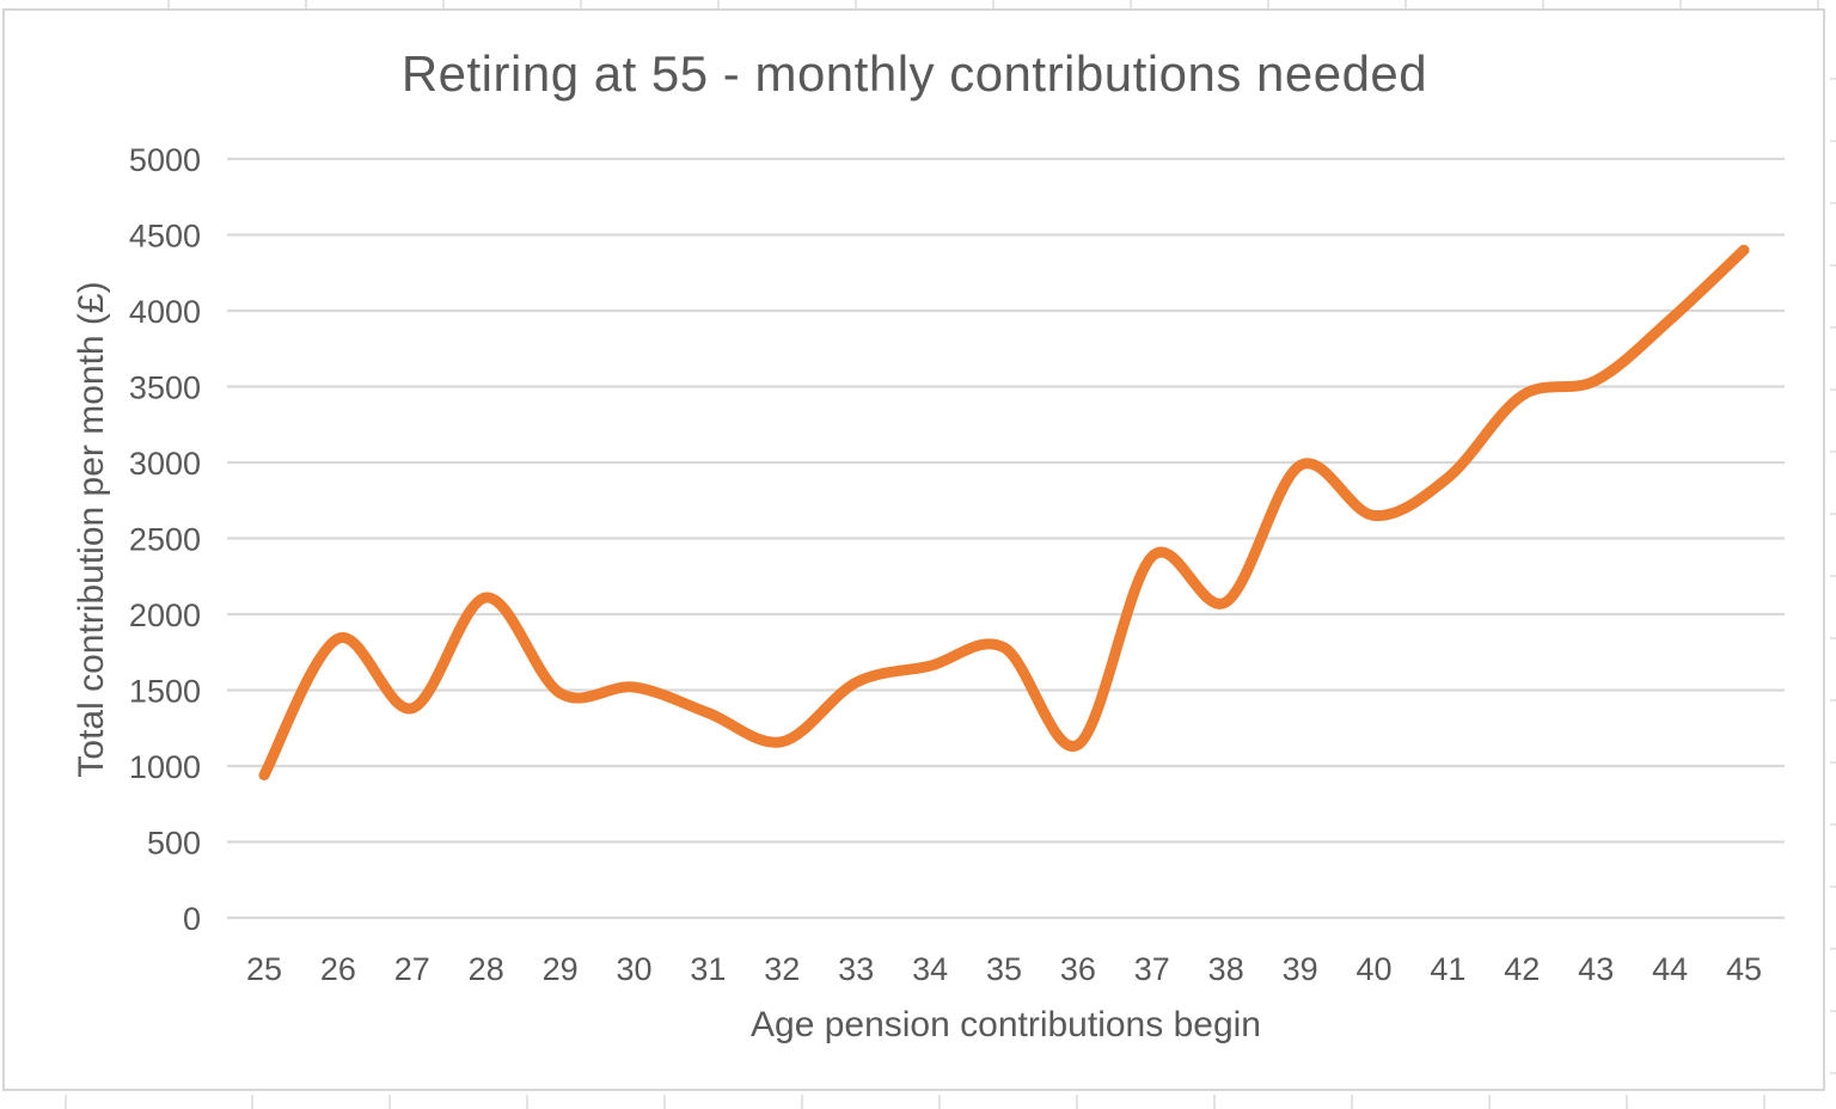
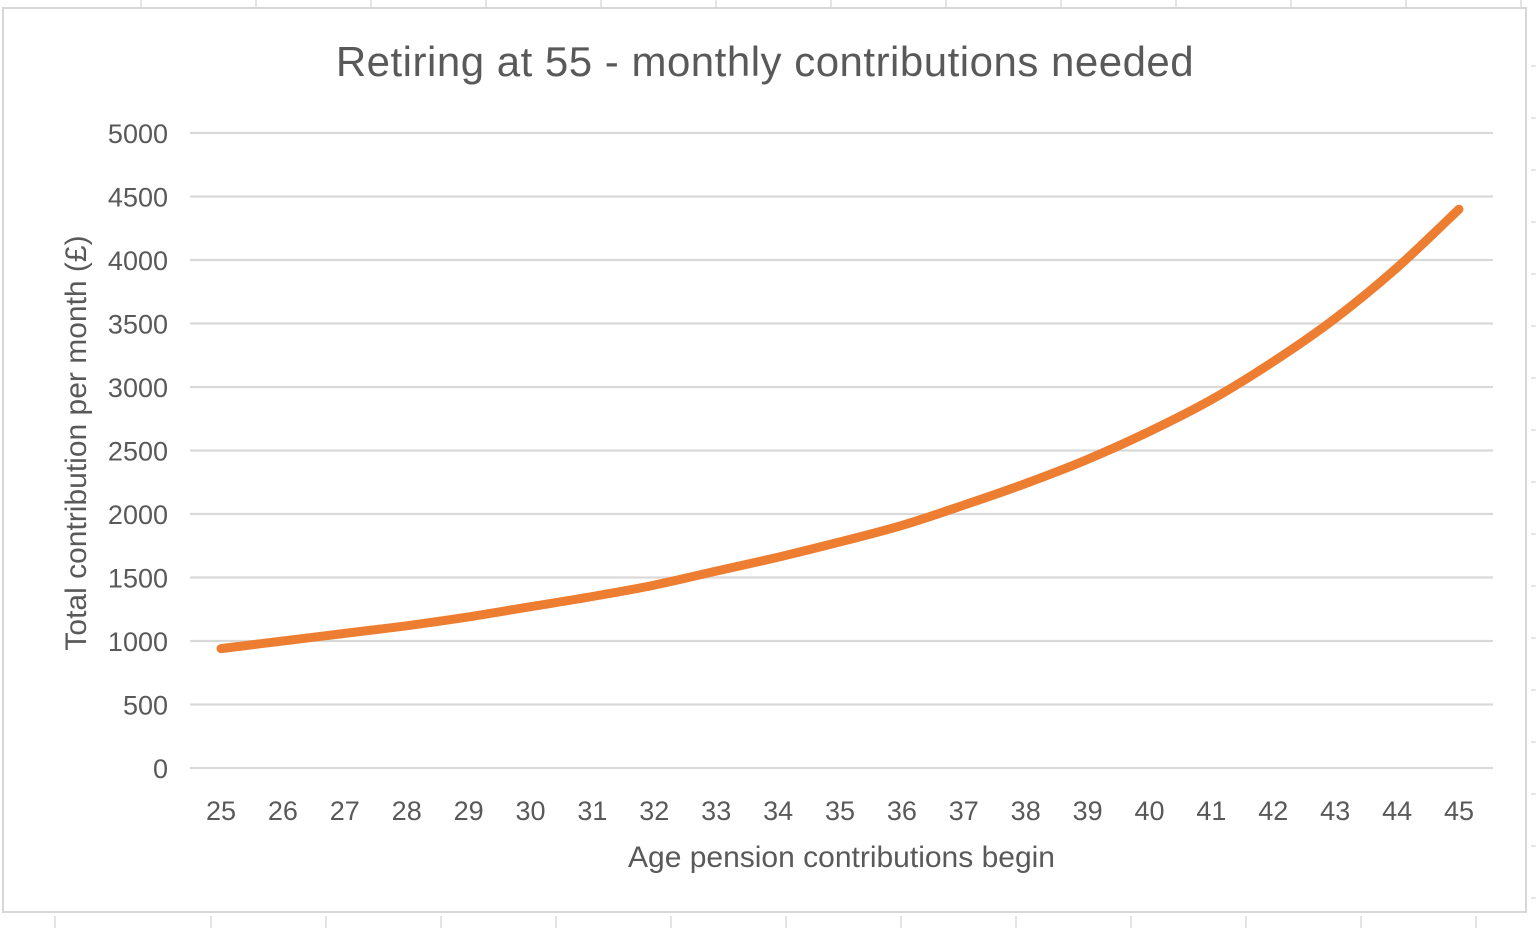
26: 1840 -> 1000
27: 1380 -> 1060
28: 2110 -> 1120
29: 1480 -> 1190
30: 1520 -> 1270
32: 1160 -> 1440
36: 1140 -> 1910
37: 2380 -> 2070
38: 2080 -> 2240
39: 2980 -> 2430
42: 3440 -> 3200
